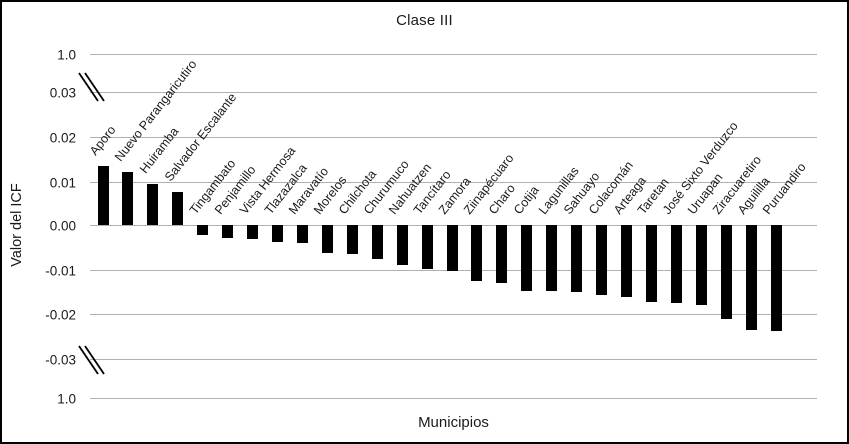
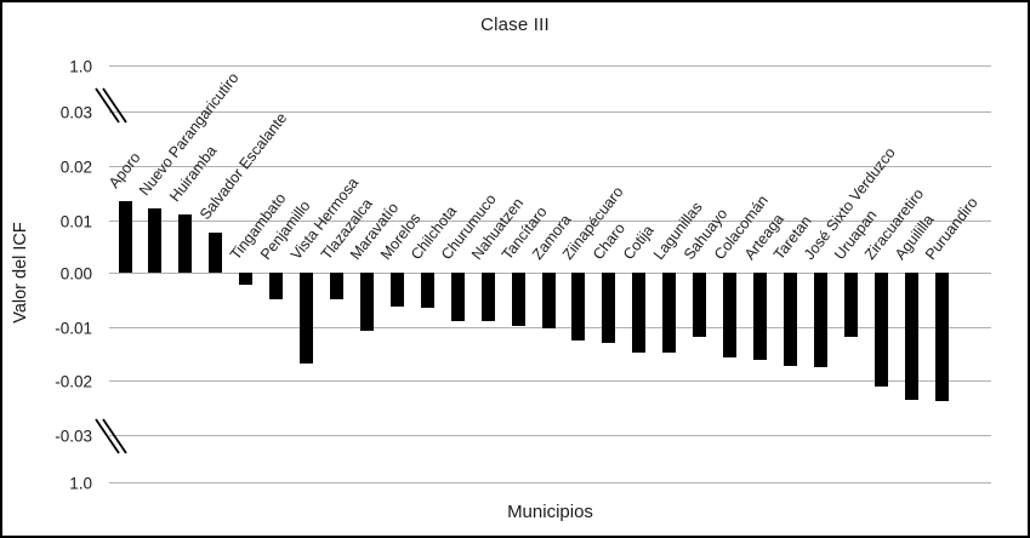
Huiramba: 0.009 -> 0.011
Penjamillo: -0.003 -> -0.005
Vista Hermosa: -0.003 -> -0.017
Tlazazalca: -0.004 -> -0.005
Maravatío: -0.004 -> -0.011
Churumuco: -0.008 -> -0.009
Sahuayo: -0.015 -> -0.012
Uruapan: -0.018 -> -0.012
